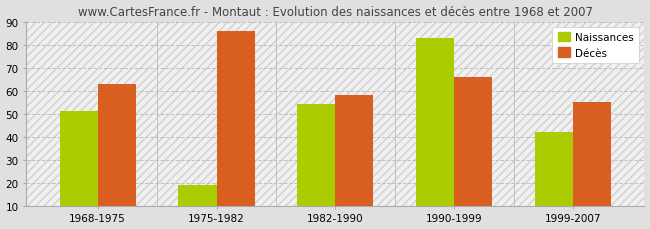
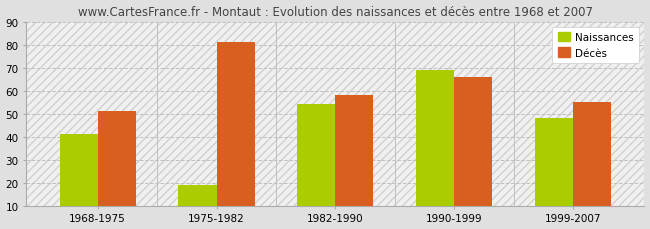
Naissances/1968-1975: 51 -> 41
Décès/1968-1975: 63 -> 51
Décès/1975-1982: 86 -> 81
Naissances/1990-1999: 83 -> 69
Naissances/1999-2007: 42 -> 48
